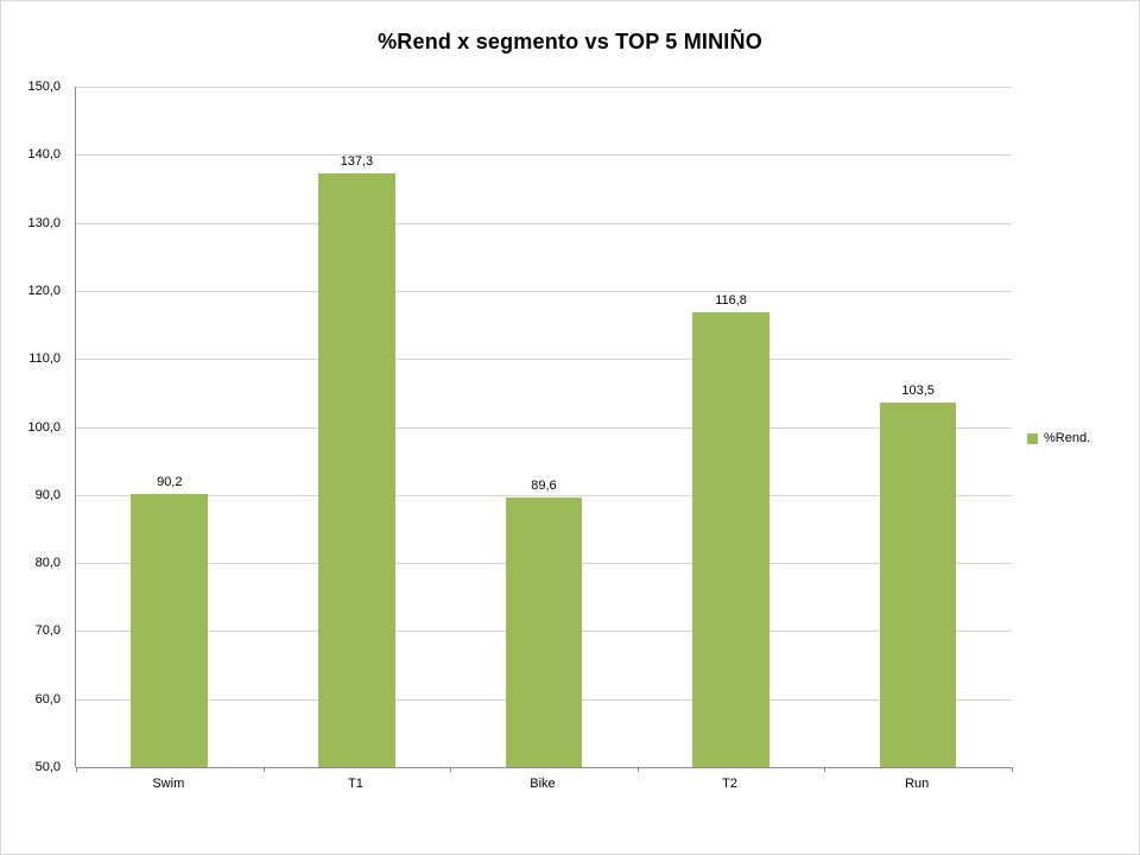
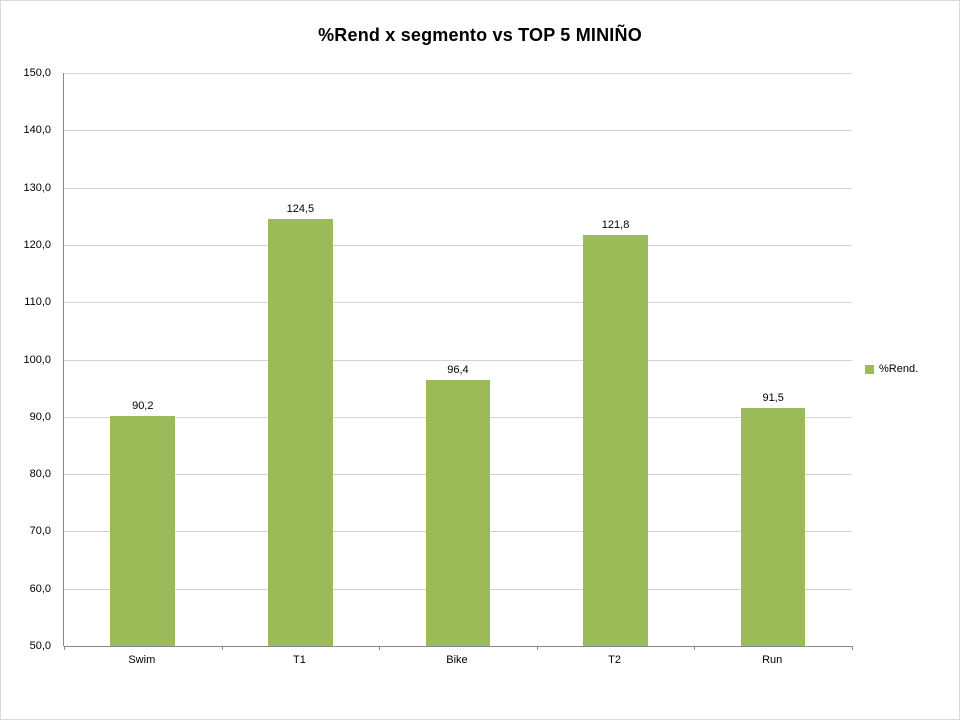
T1: 137,3 -> 124,5
Bike: 89,6 -> 96,4
T2: 116,8 -> 121,8
Run: 103,5 -> 91,5
